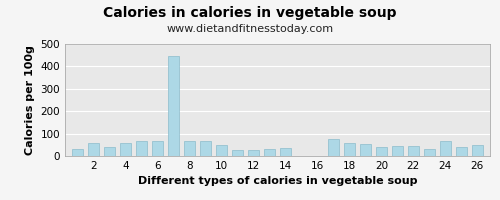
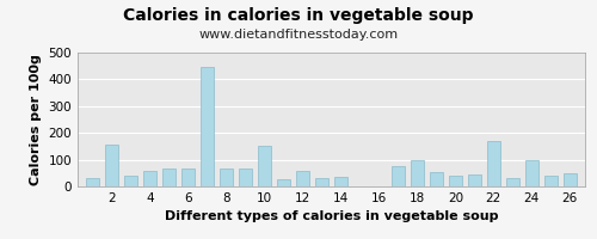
2: 58 -> 155
10: 50 -> 150
12: 28 -> 60
18: 60 -> 100
22: 45 -> 170
24: 65 -> 100
